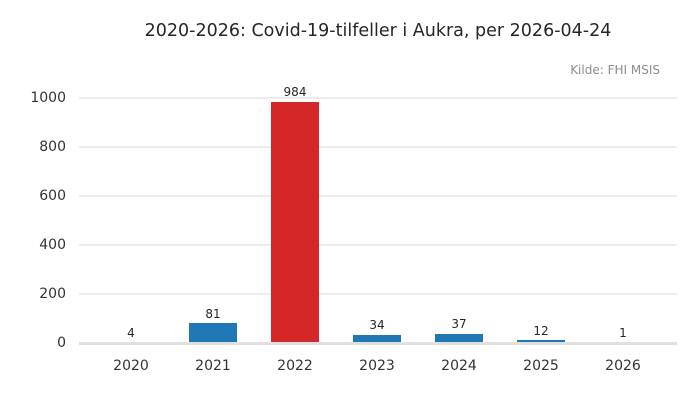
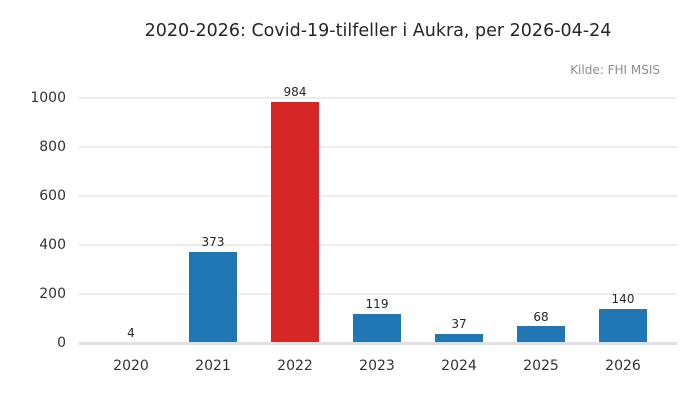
2021: 81 -> 373
2023: 34 -> 119
2025: 12 -> 68
2026: 1 -> 140
